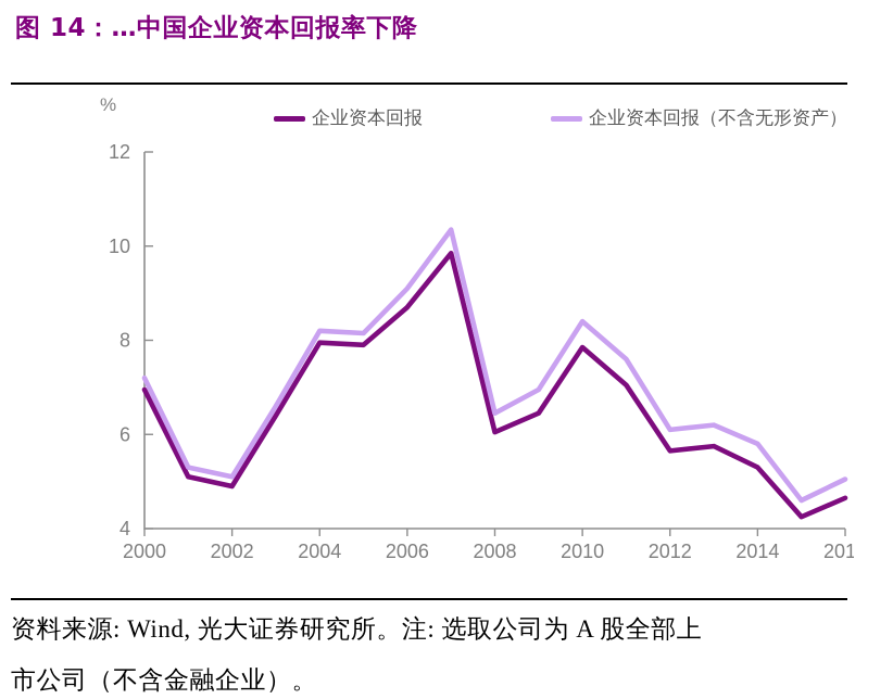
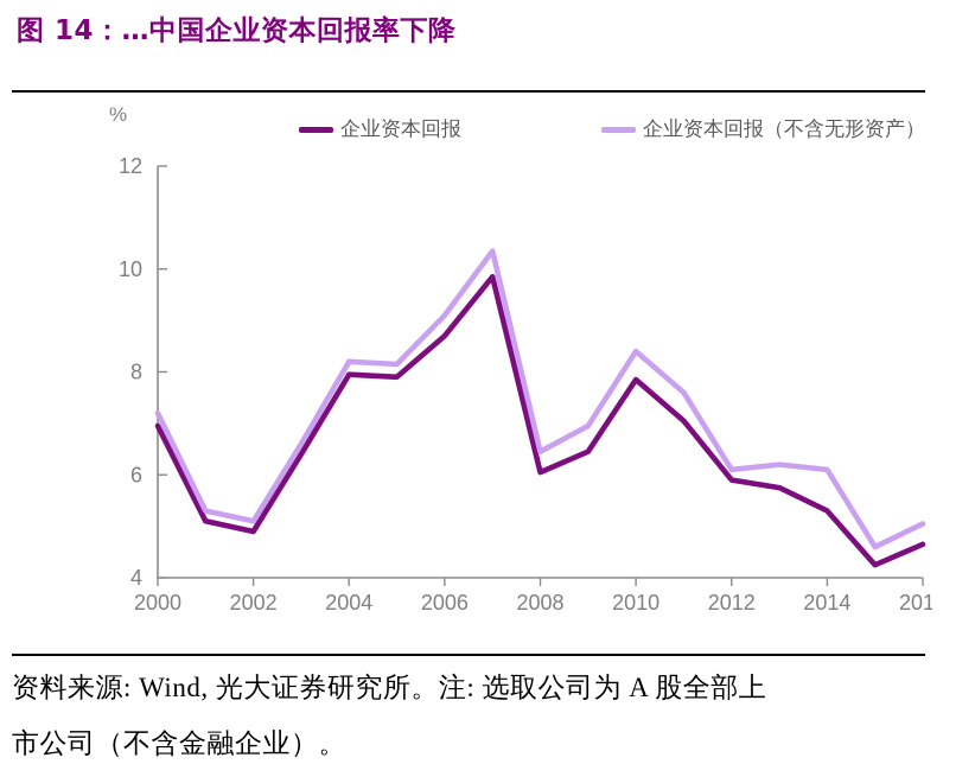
企业资本回报/2012: 5.7 -> 5.9
企业资本回报（不含无形资产）/2014: 5.8 -> 6.1
